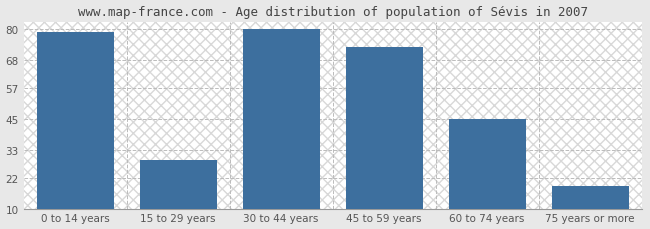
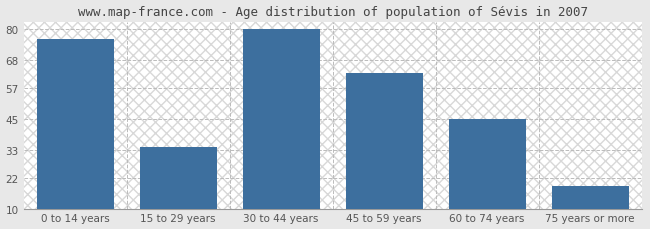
0 to 14 years: 79 -> 76
15 to 29 years: 29 -> 34
45 to 59 years: 73 -> 63
